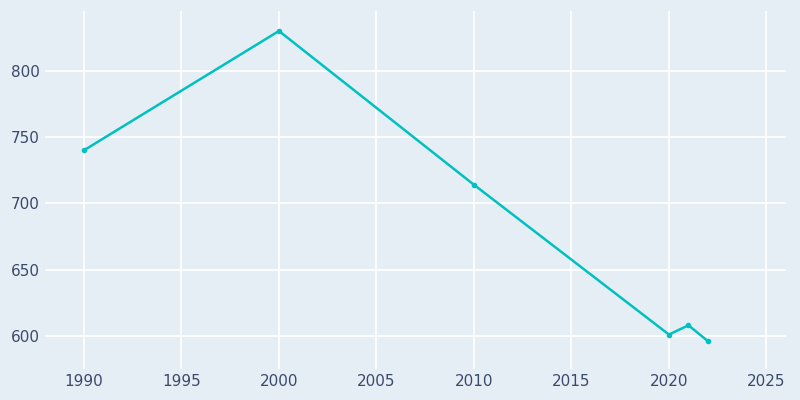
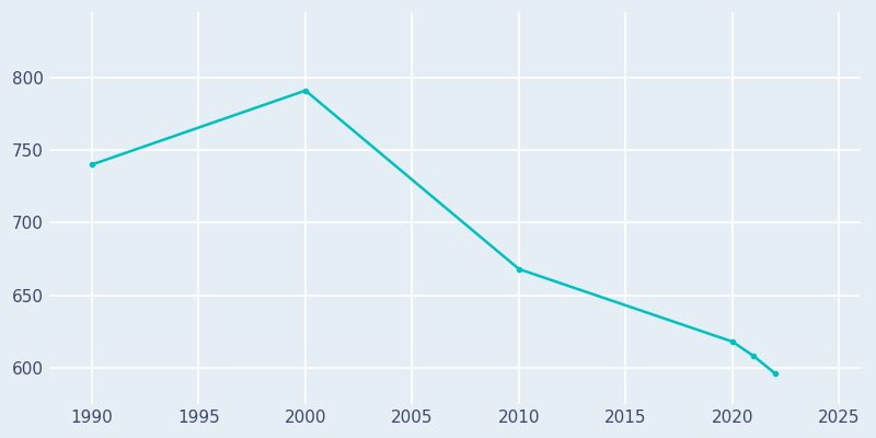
2000: 830 -> 791
2010: 714 -> 668
2020: 601 -> 618
